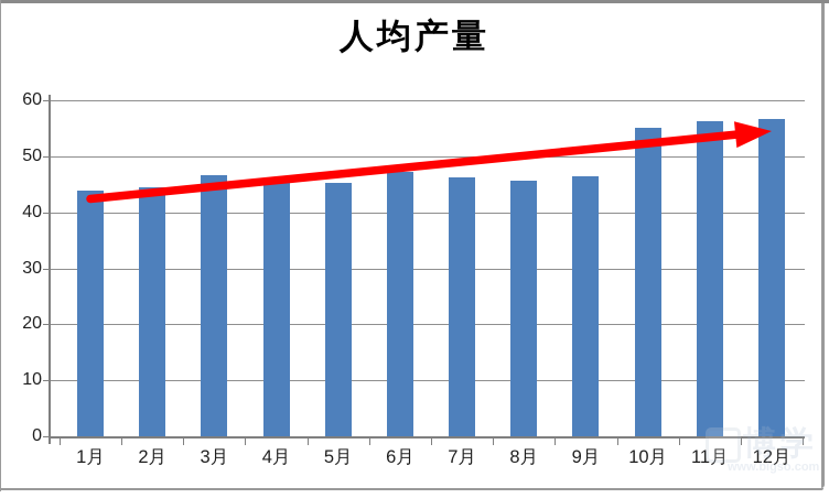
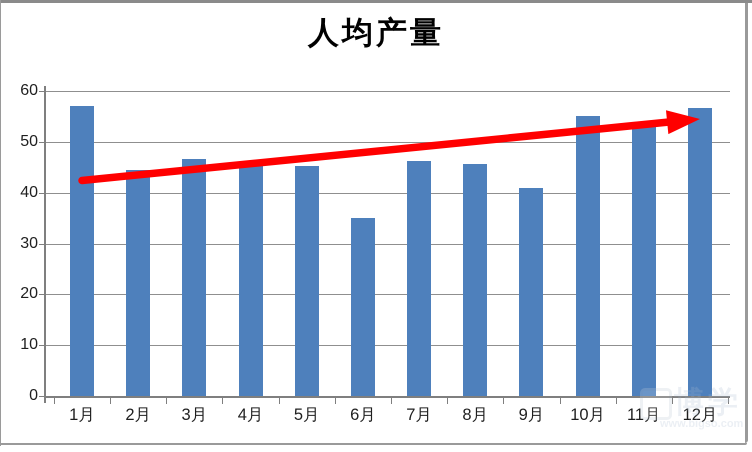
1月: 44 -> 57
6月: 47 -> 35
9月: 46 -> 41
11月: 56 -> 53
